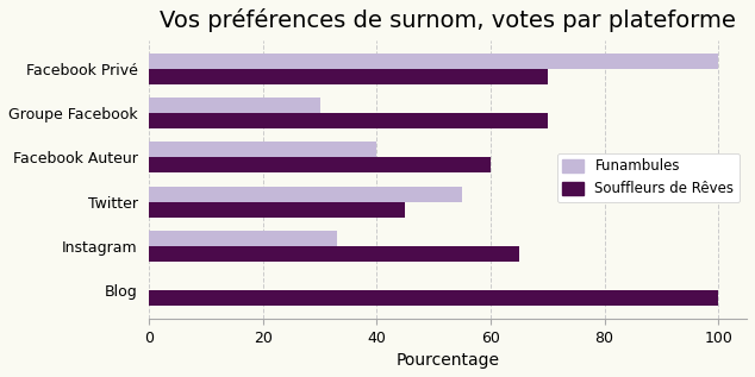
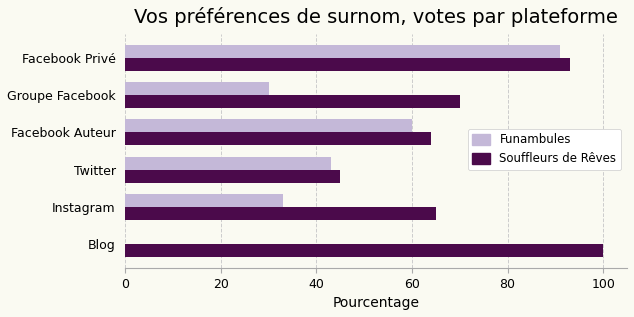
Funambules/Facebook Privé: 100 -> 91
Souffleurs de Rêves/Facebook Privé: 70 -> 93
Funambules/Facebook Auteur: 40 -> 60
Souffleurs de Rêves/Facebook Auteur: 60 -> 64
Funambules/Twitter: 55 -> 43
